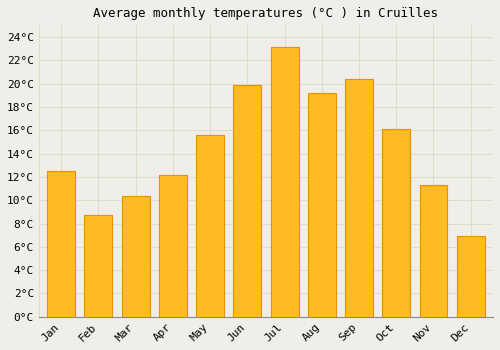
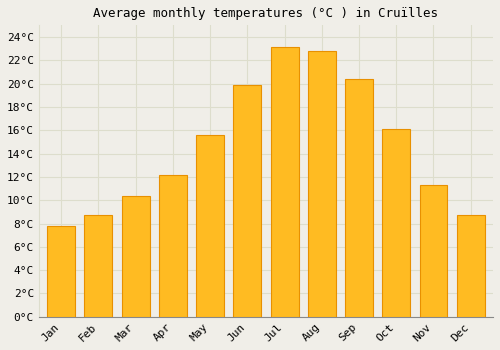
Jan: 12.5°C -> 7.8°C
Aug: 19.2°C -> 22.8°C
Dec: 6.9°C -> 8.7°C
